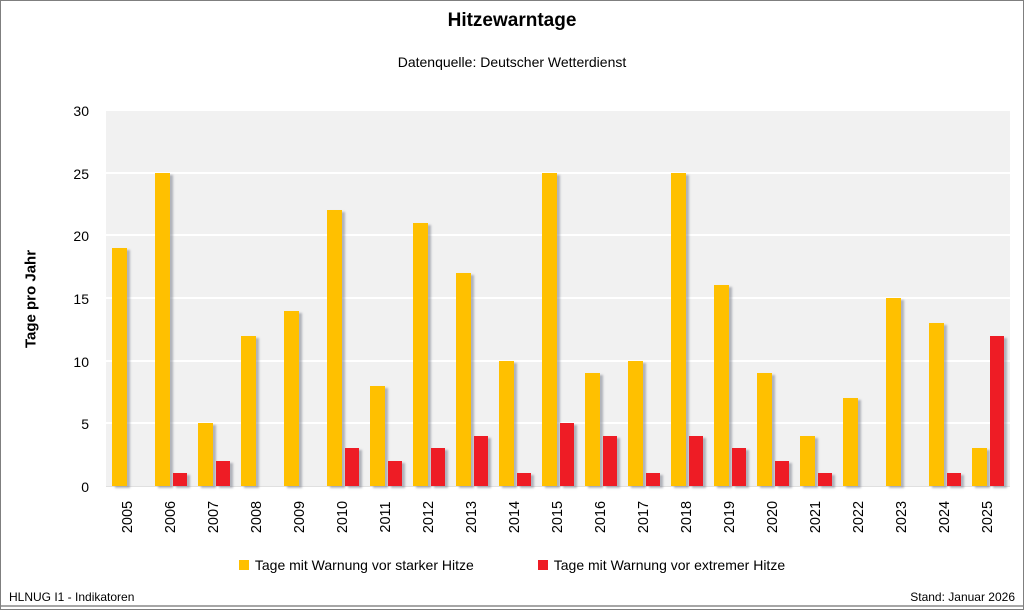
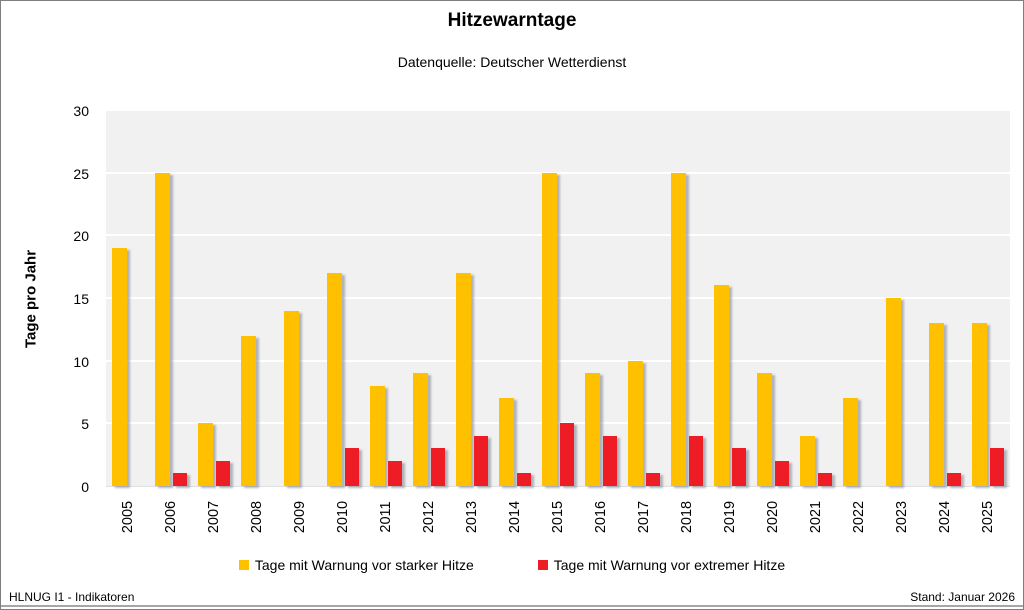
Tage mit Warnung vor starker Hitze/2010: 22 -> 17
Tage mit Warnung vor starker Hitze/2012: 21 -> 9
Tage mit Warnung vor starker Hitze/2014: 10 -> 7
Tage mit Warnung vor starker Hitze/2025: 3 -> 13
Tage mit Warnung vor extremer Hitze/2025: 12 -> 3
